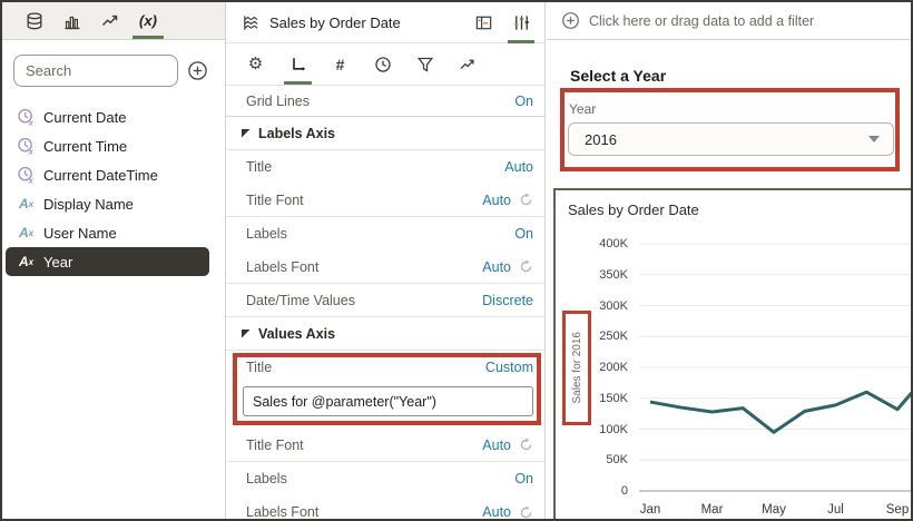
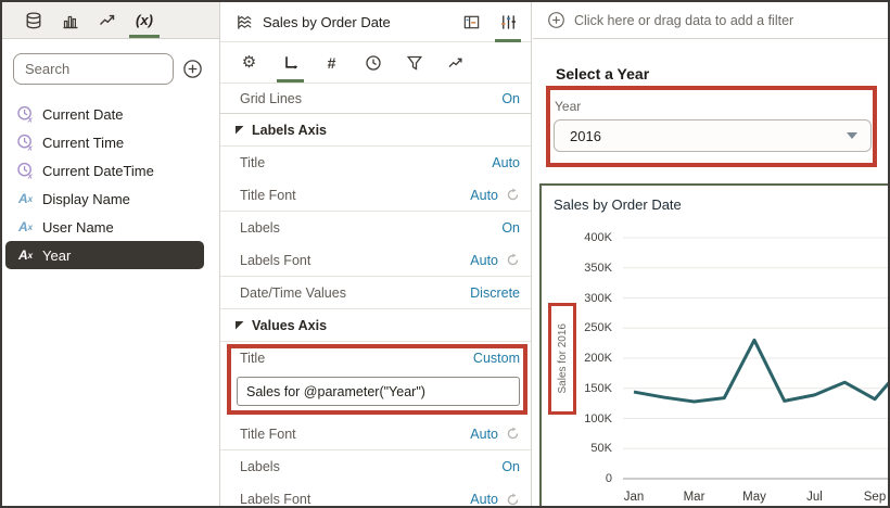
May: 100K -> 230K
